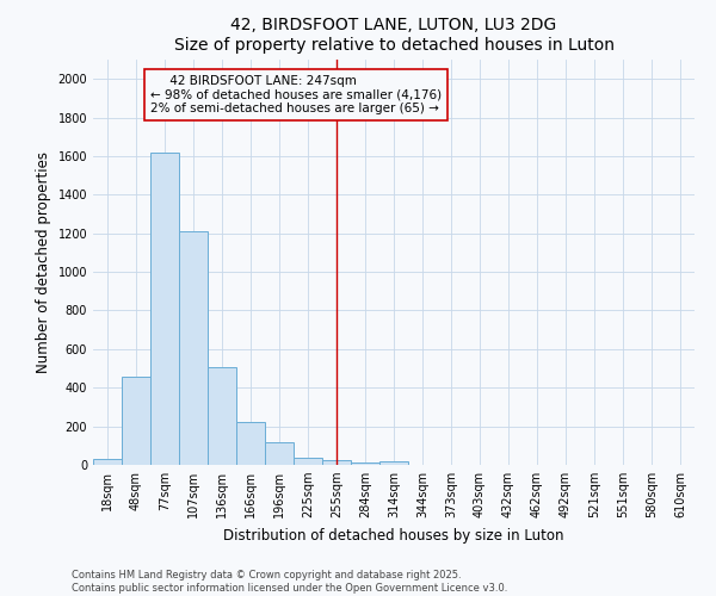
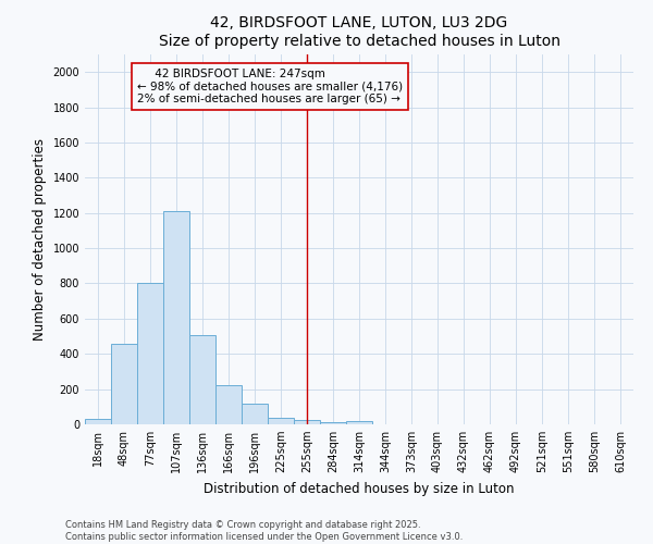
77sqm: 1620 -> 800
